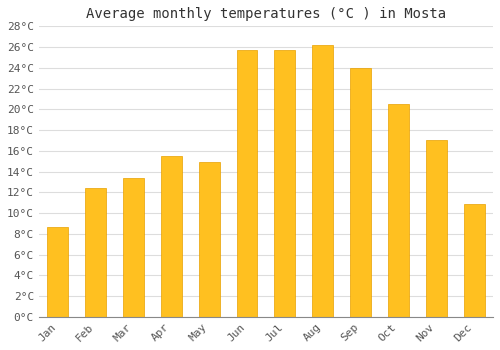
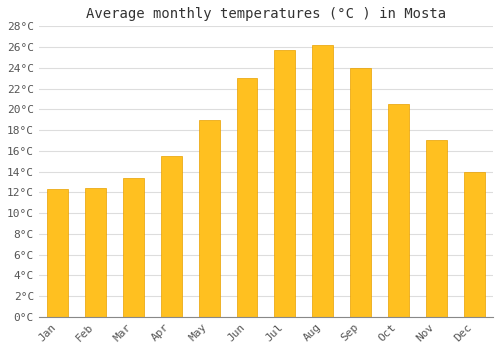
Jan: 8.7°C -> 12.3°C
May: 14.9°C -> 19.0°C
Jun: 25.7°C -> 23.0°C
Dec: 10.9°C -> 14.0°C
